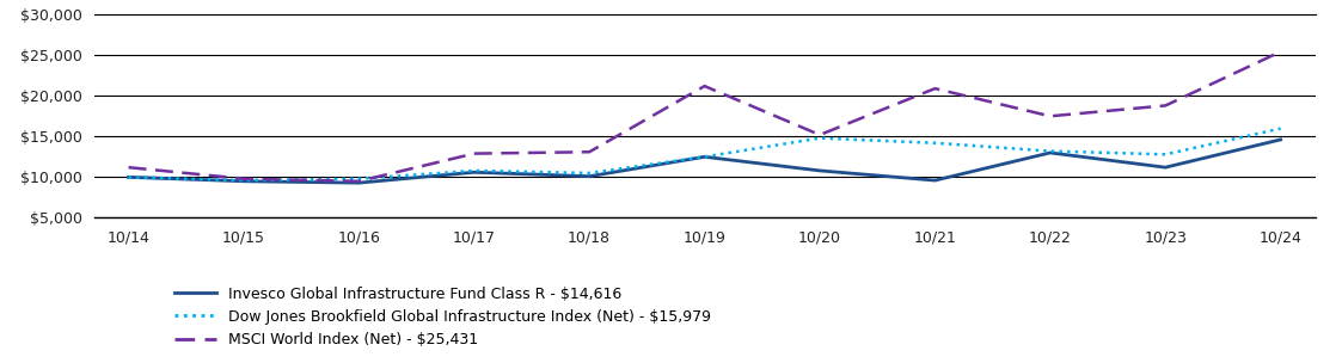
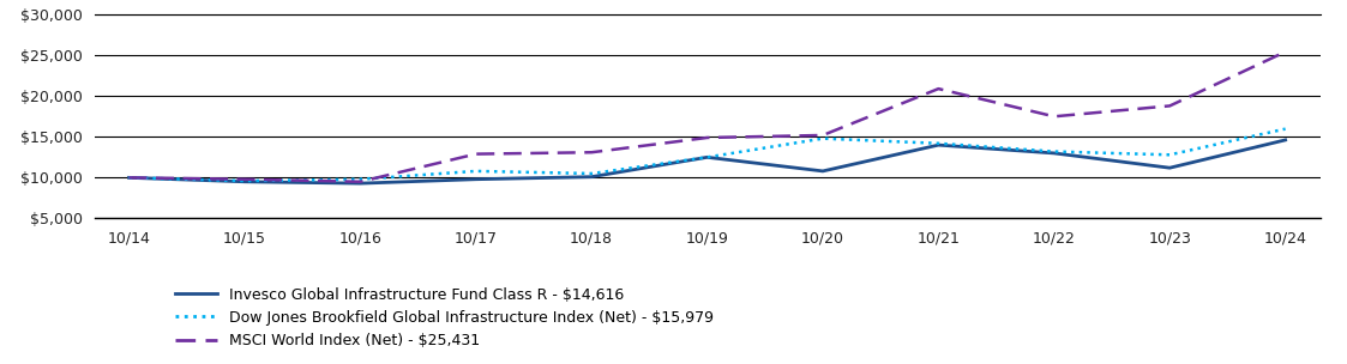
MSCI World Index (Net) - $25,431/10/14: $11,200 -> $10,000
Invesco Global Infrastructure Fund Class R - $14,616/10/17: $10,600 -> $9,800
MSCI World Index (Net) - $25,431/10/19: $21,200 -> $14,900
Invesco Global Infrastructure Fund Class R - $14,616/10/21: $9,600 -> $14,000
